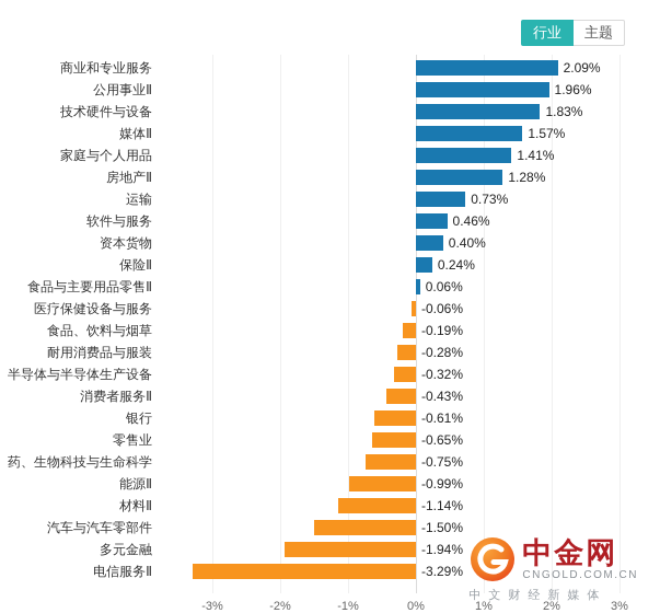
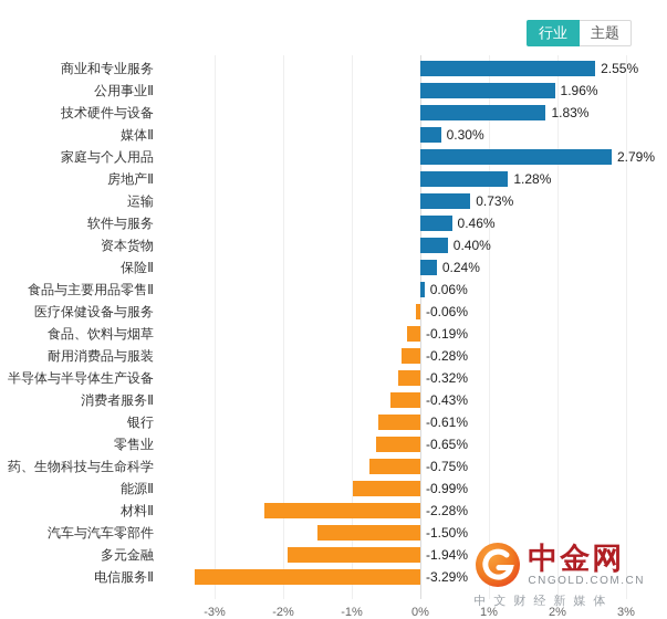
商业和专业服务: 2.09% -> 2.55%
媒体Ⅱ: 1.57% -> 0.30%
家庭与个人用品: 1.41% -> 2.79%
材料Ⅱ: -1.14% -> -2.28%
